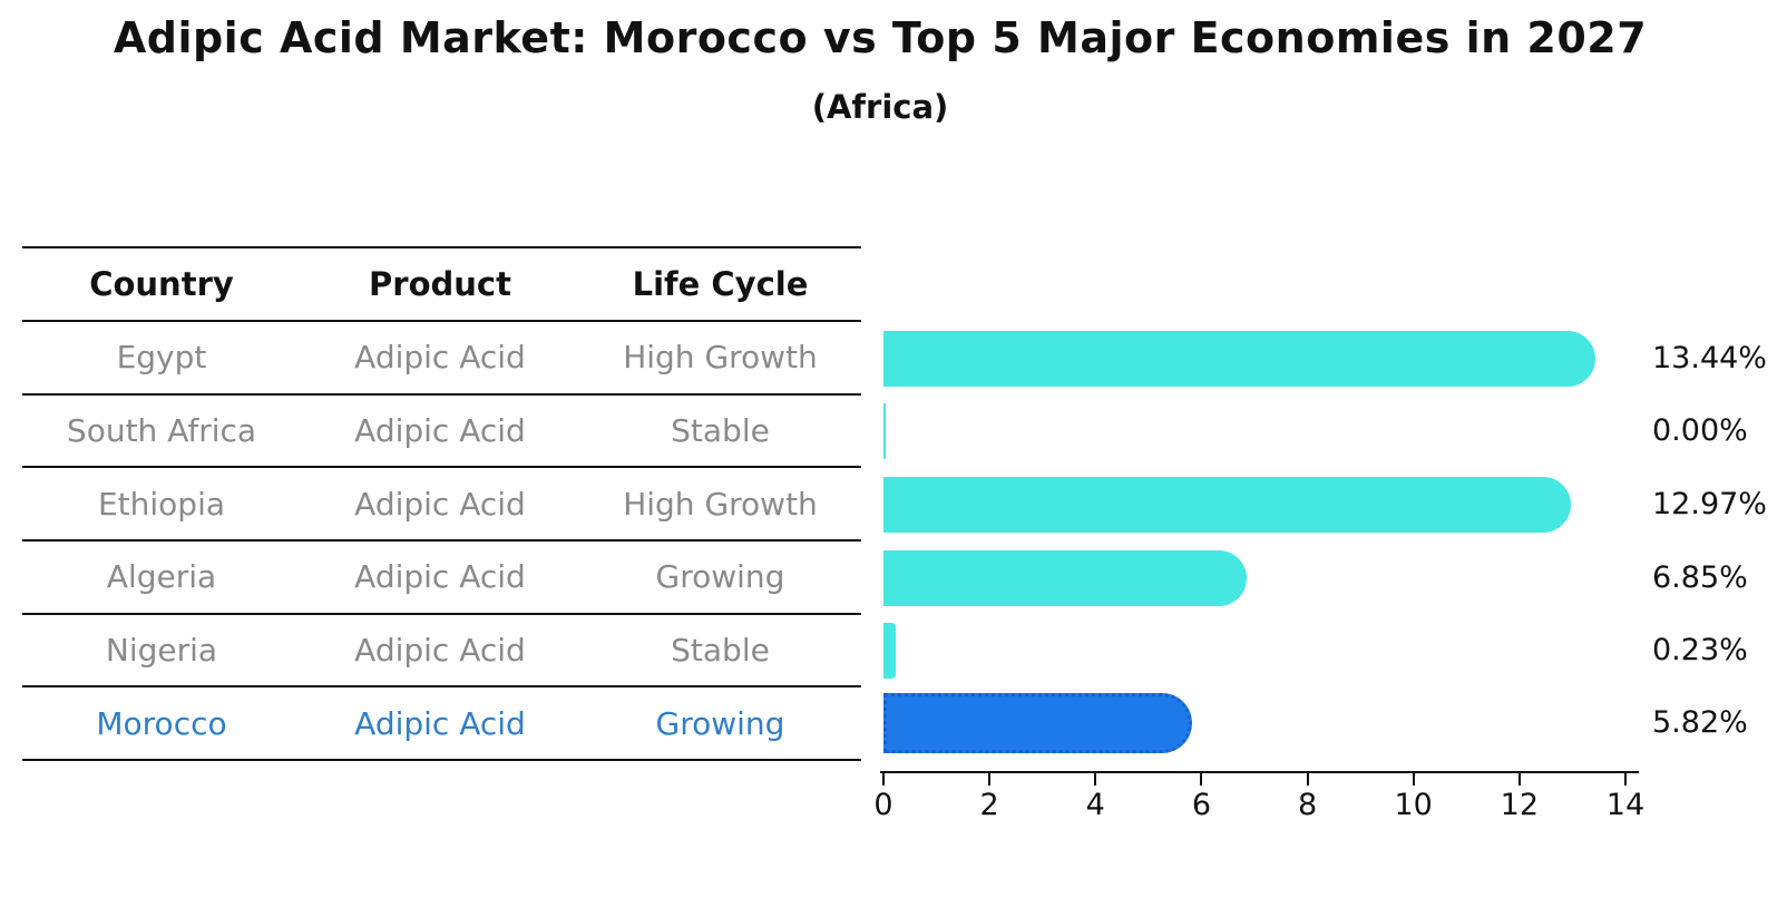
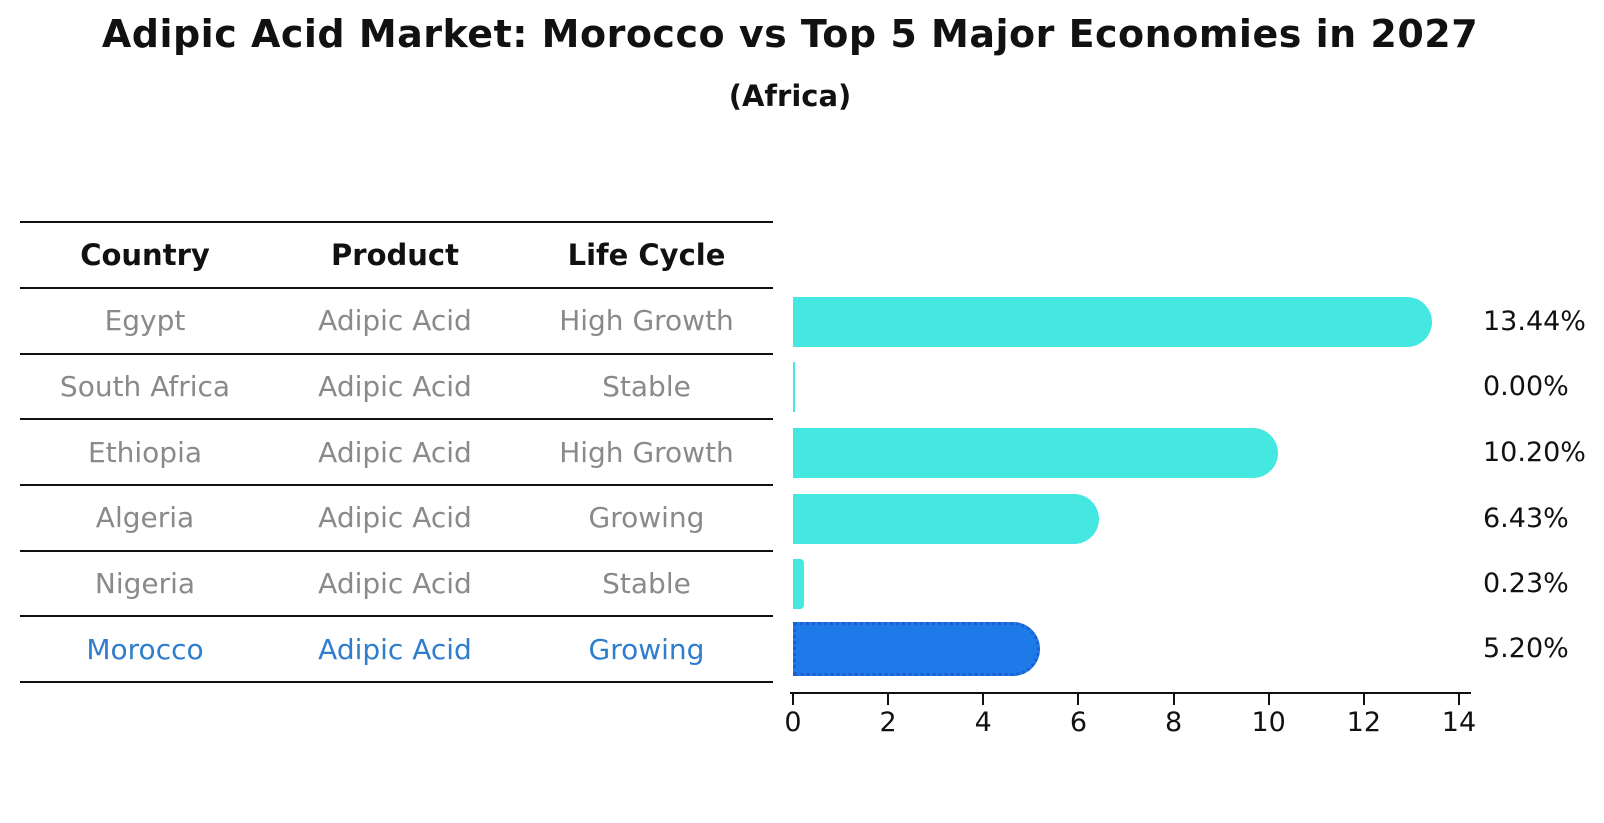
Ethiopia: 12.97% -> 10.20%
Algeria: 6.85% -> 6.43%
Morocco: 5.82% -> 5.20%
